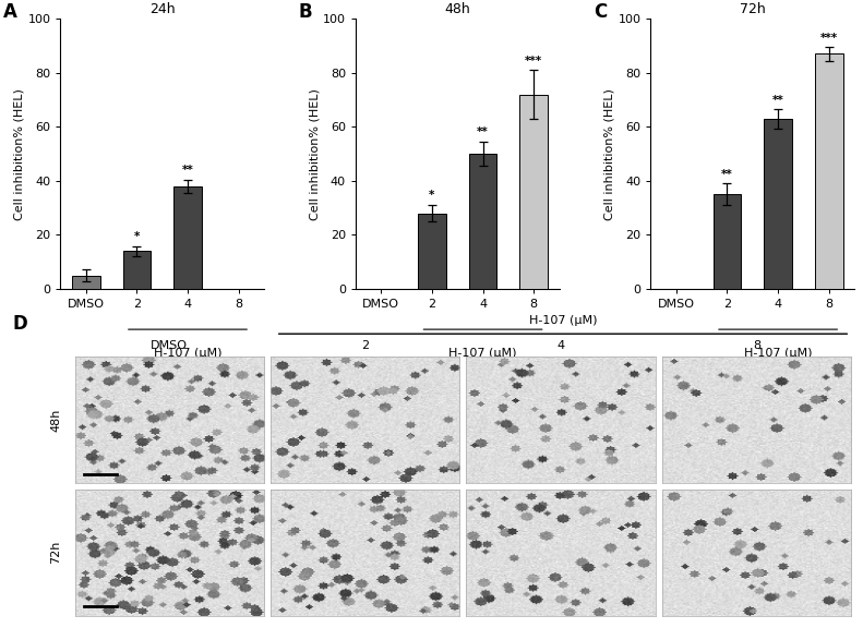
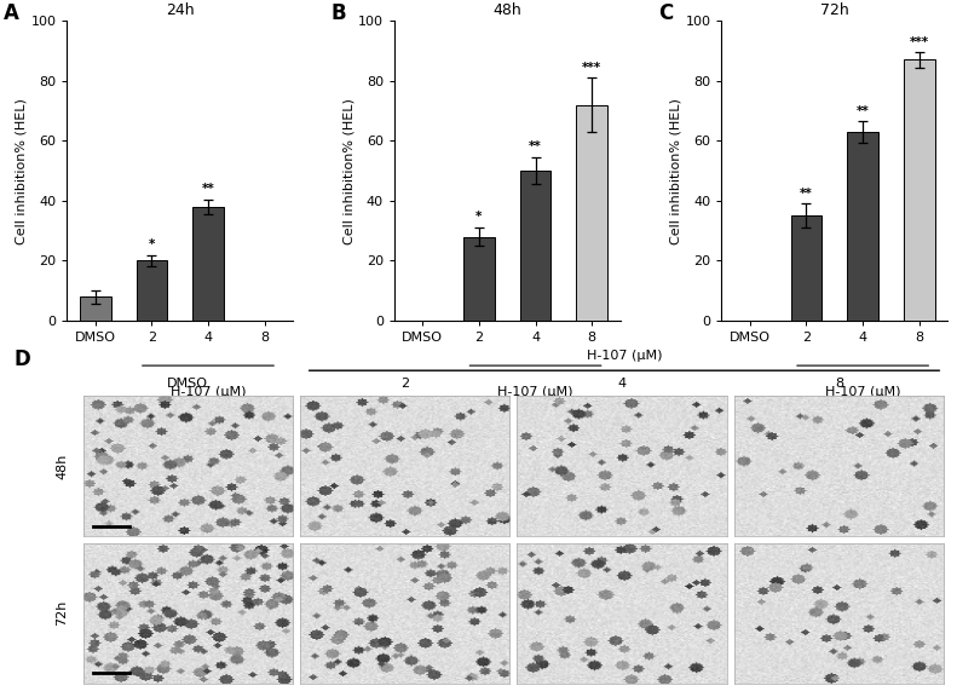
24h/DMSO: 5 -> 8
24h/2: 14 -> 20
